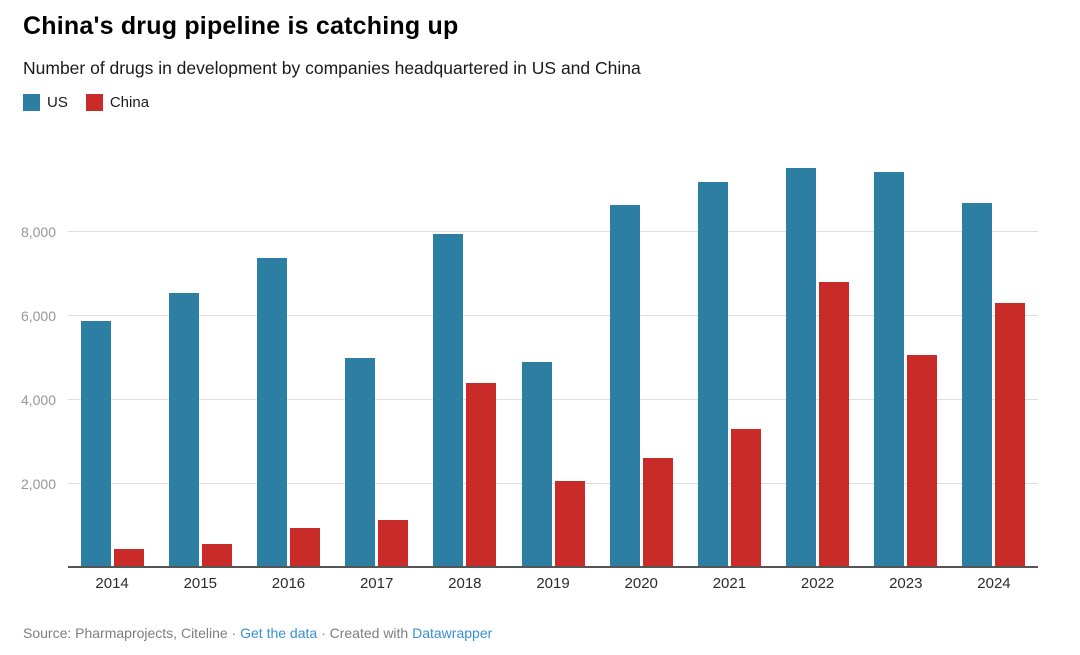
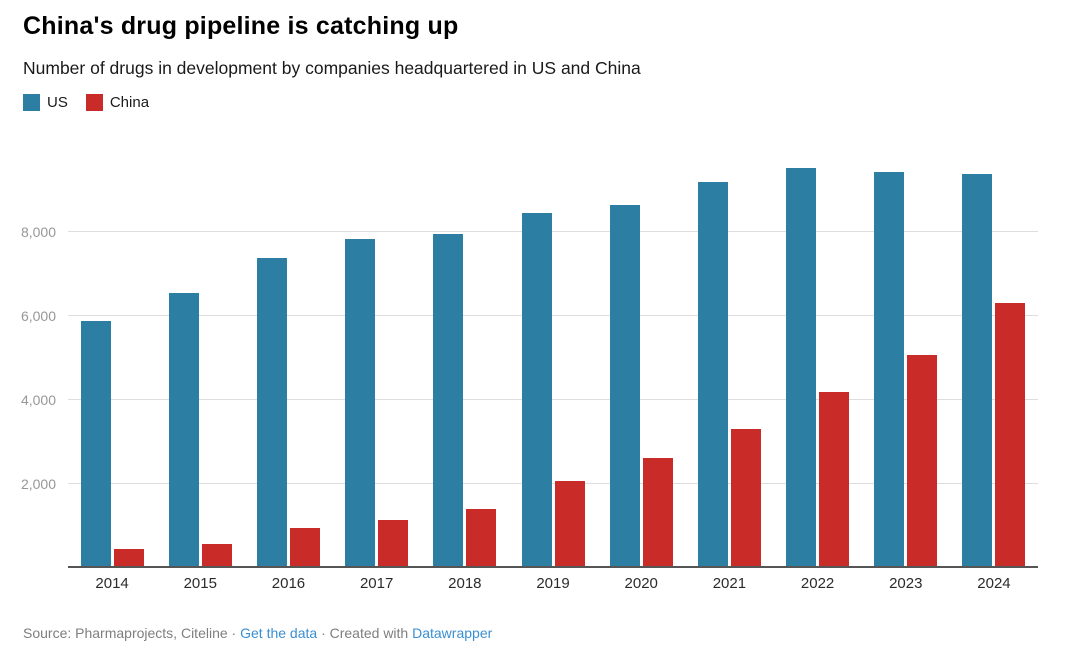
US/2017: 5000 -> 7800
China/2018: 4400 -> 1400
US/2019: 4900 -> 8500
China/2022: 6800 -> 4200
US/2024: 8700 -> 9400
